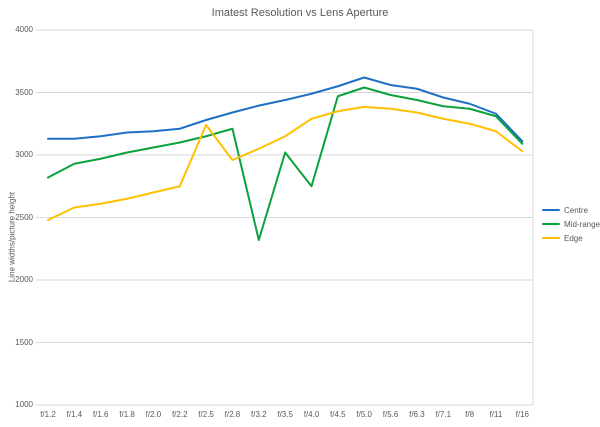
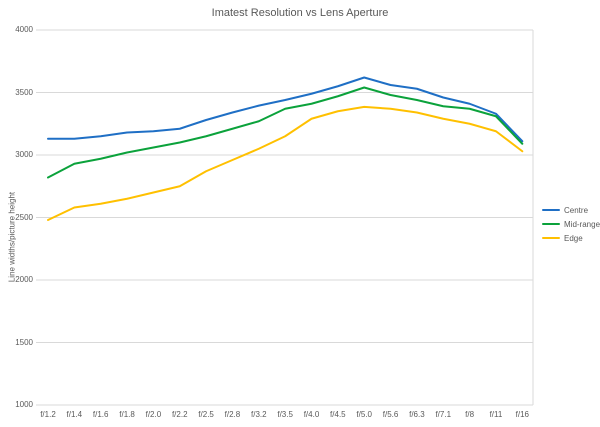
Edge/f/2.5: 3240 -> 2870
Mid-range/f/3.2: 2320 -> 3270
Mid-range/f/3.5: 3020 -> 3370
Mid-range/f/4.0: 2750 -> 3410
